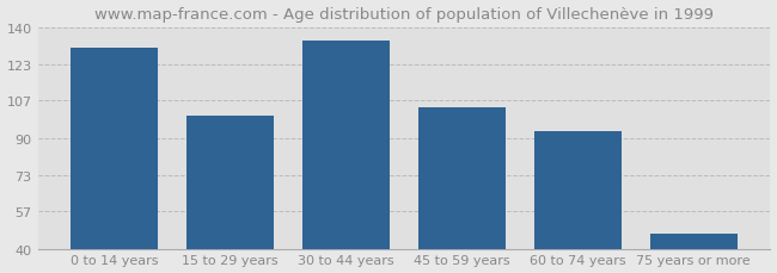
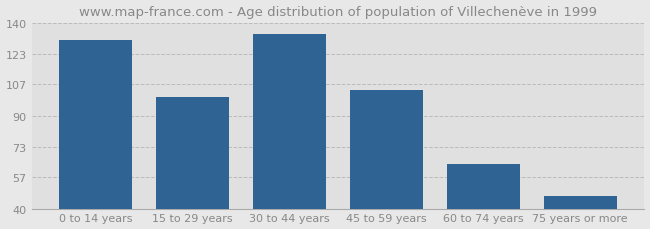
60 to 74 years: 93 -> 64
